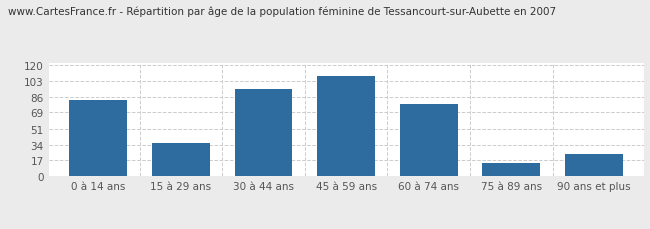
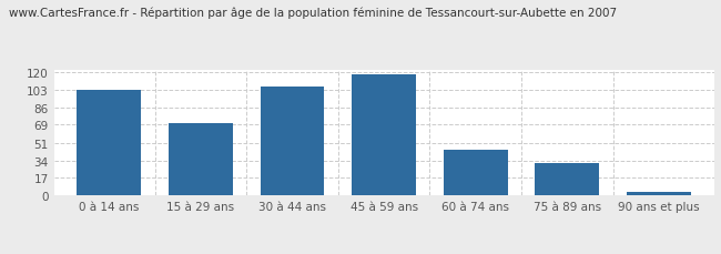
0 à 14 ans: 82 -> 103
15 à 29 ans: 36 -> 70
30 à 44 ans: 94 -> 106
45 à 59 ans: 108 -> 118
60 à 74 ans: 78 -> 45
75 à 89 ans: 14 -> 31
90 ans et plus: 24 -> 3
